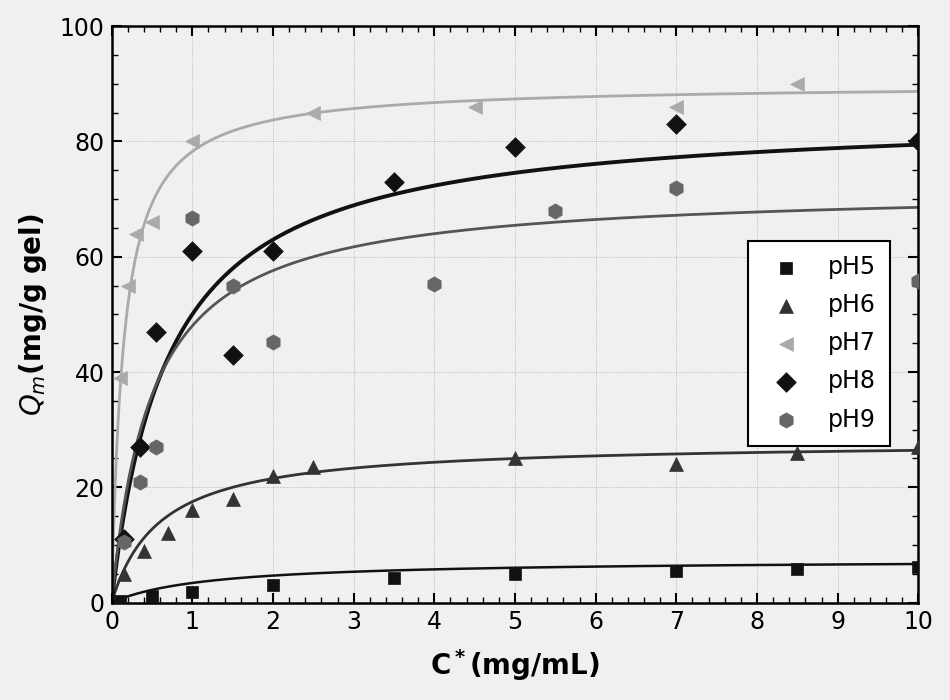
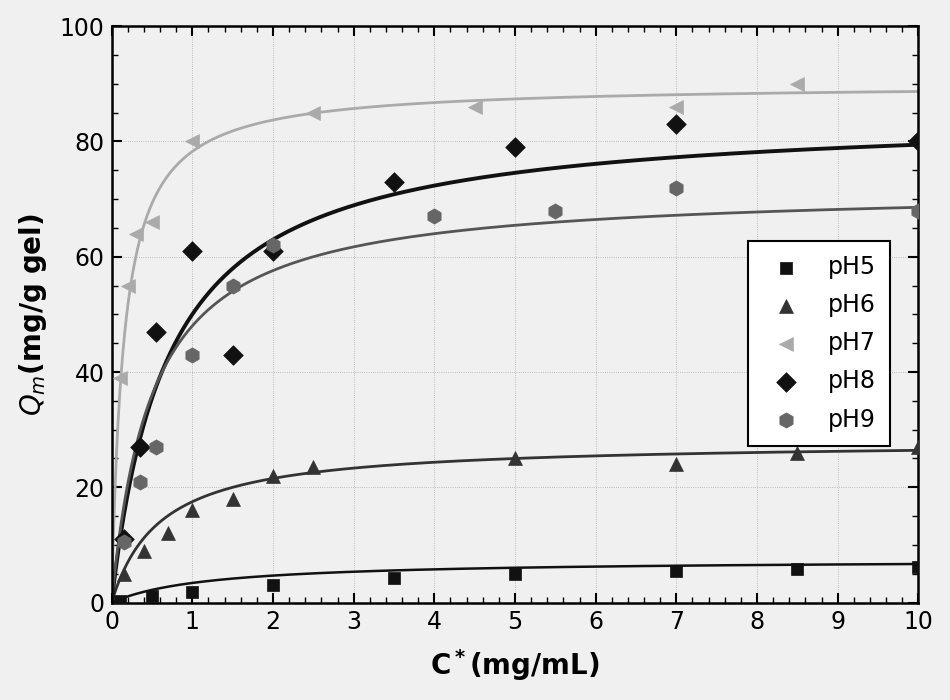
pH9/1: 66.8 -> 43.0
pH9/2: 45.2 -> 62.0
pH9/4: 55.2 -> 67.0
pH9/10: 55.8 -> 68.0
